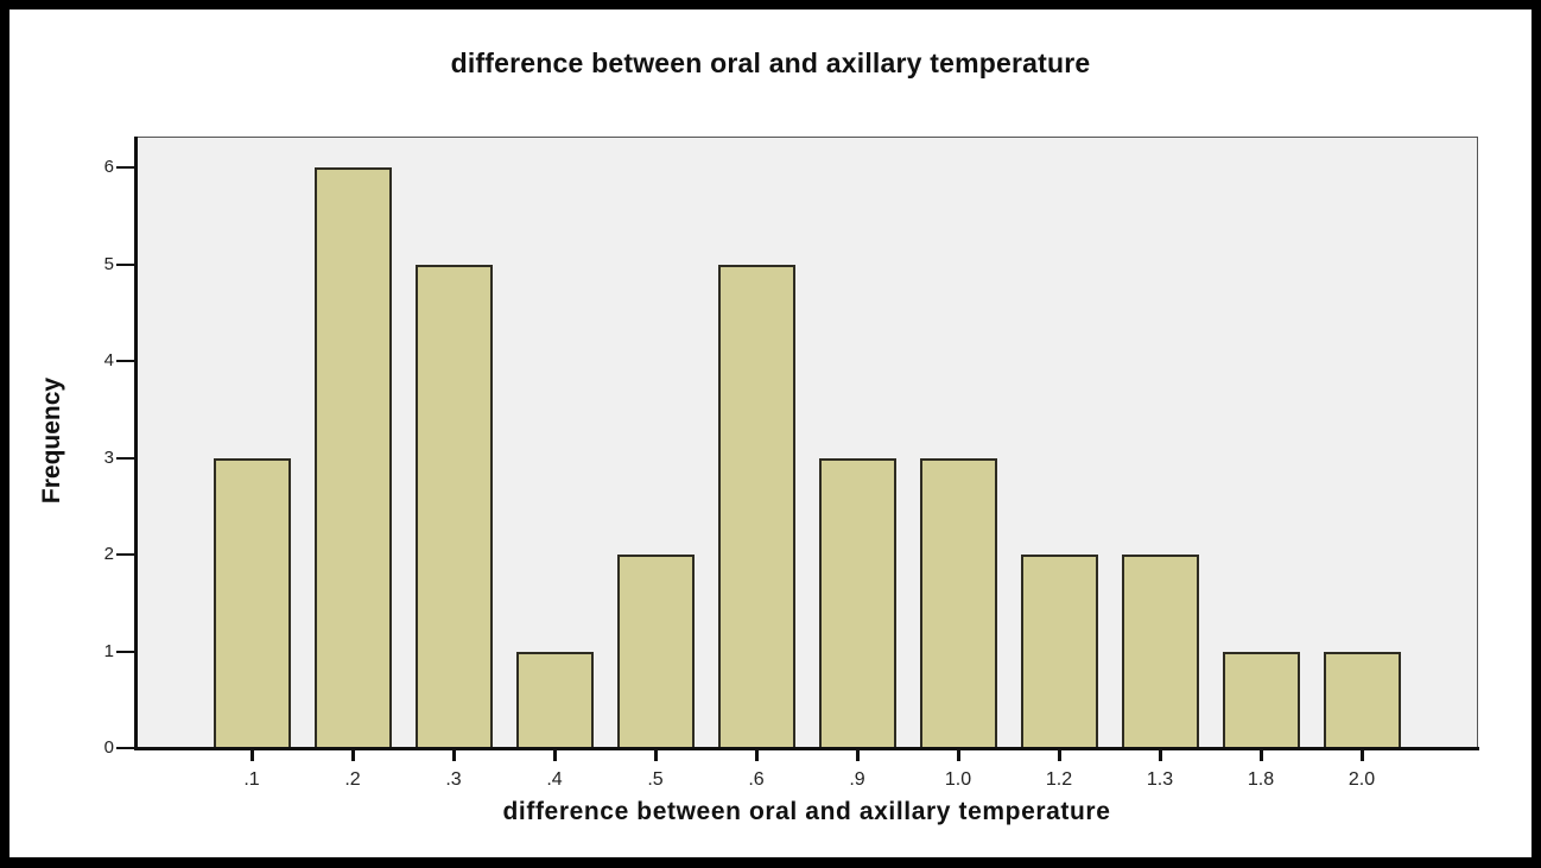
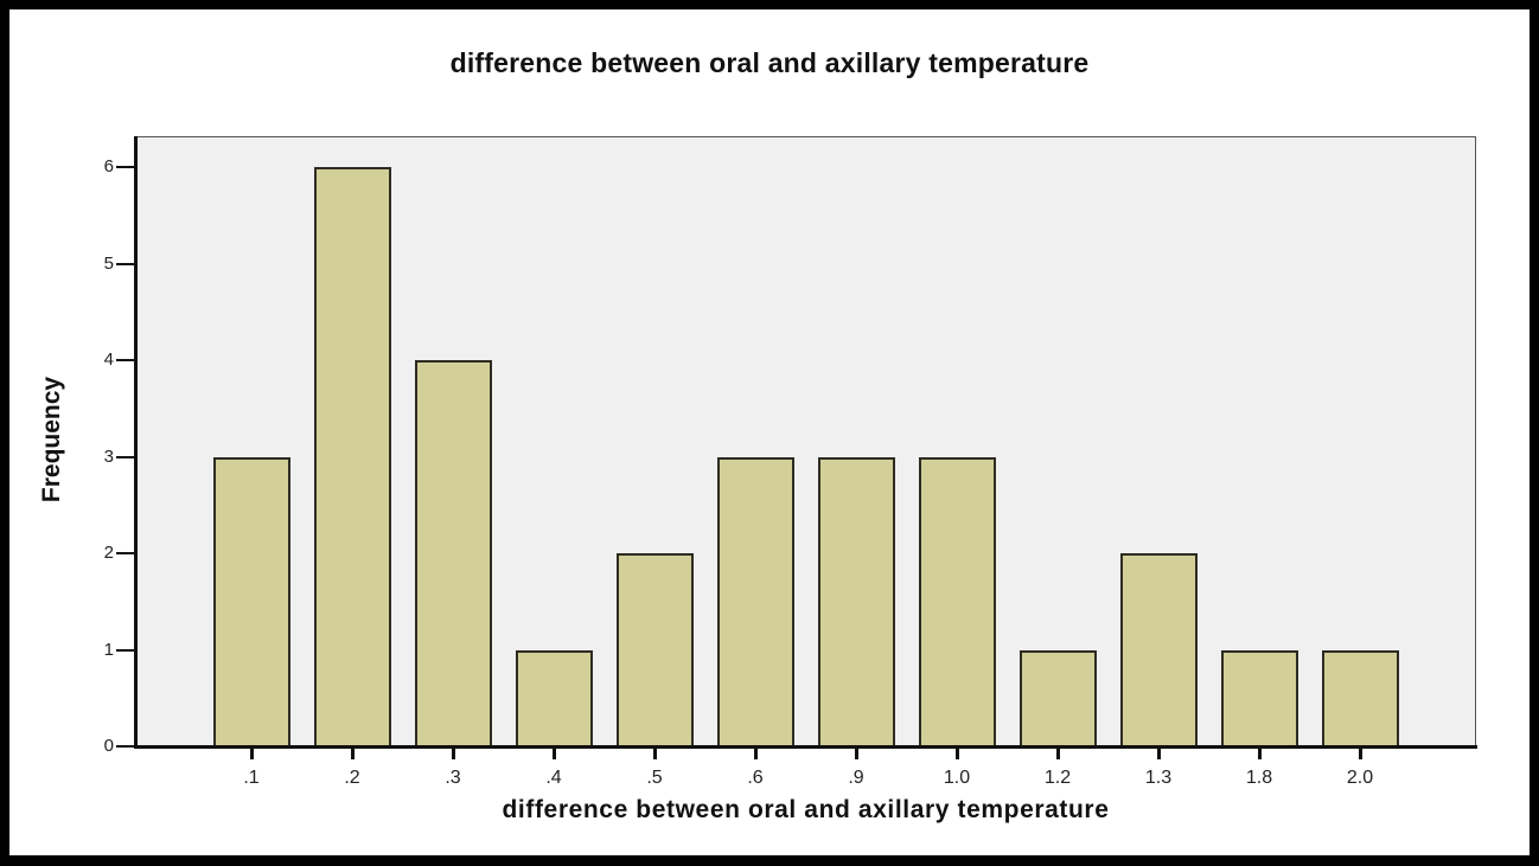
.3: 5 -> 4
.6: 5 -> 3
1.2: 2 -> 1
